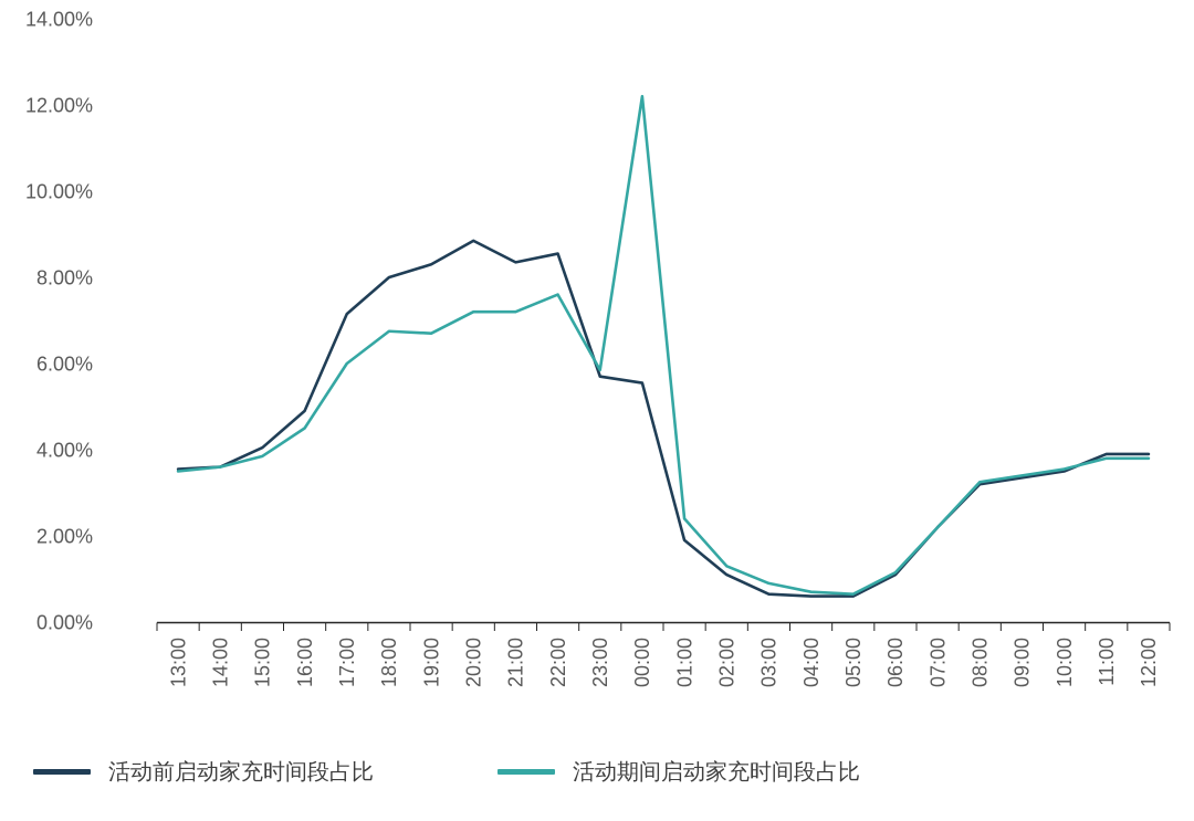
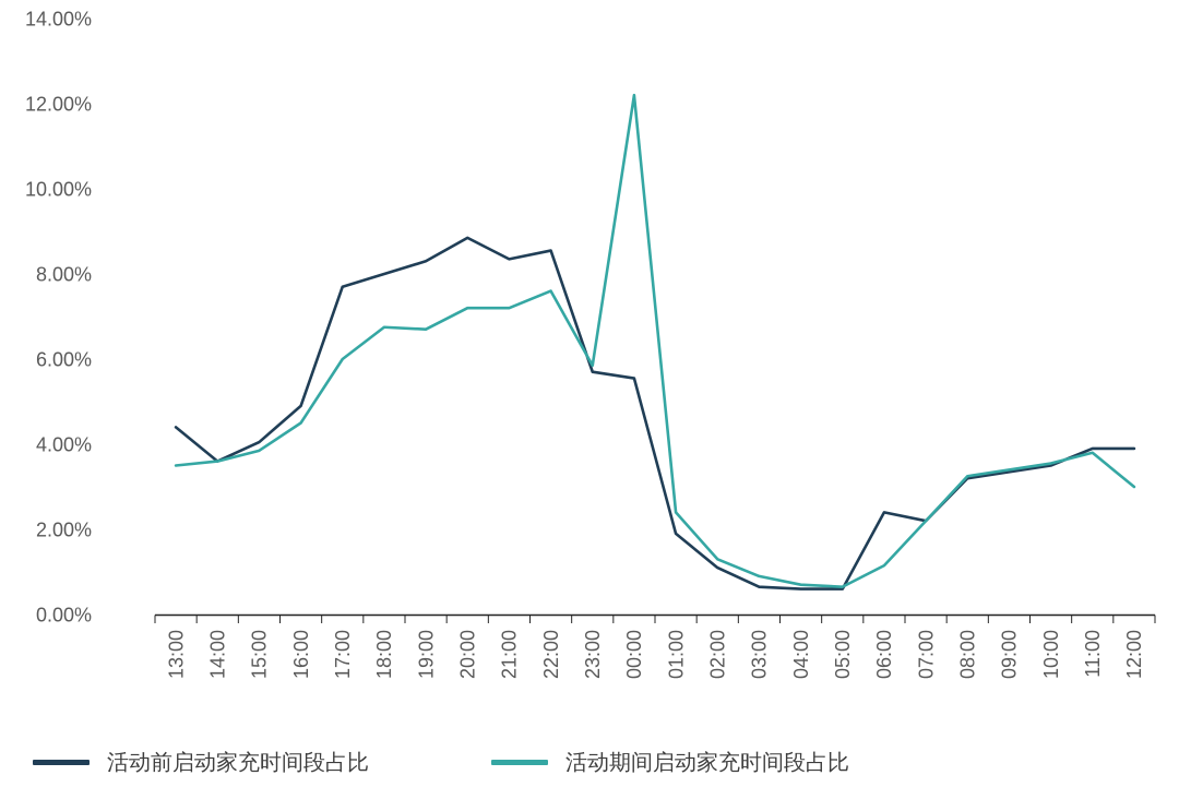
活动前启动家充时间段占比/13:00: 3.5% -> 4.4%
活动前启动家充时间段占比/17:00: 7.2% -> 7.7%
活动前启动家充时间段占比/06:00: 1.1% -> 2.4%
活动期间启动家充时间段占比/12:00: 3.8% -> 3.0%
